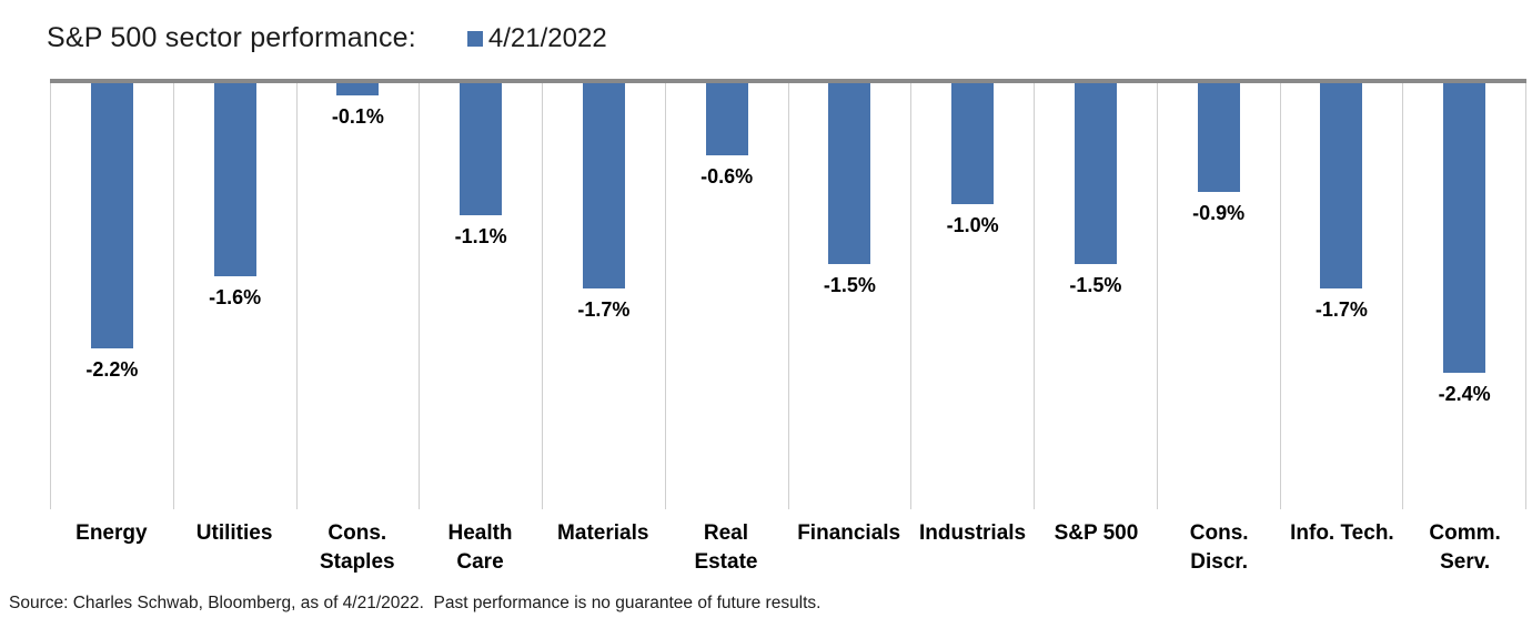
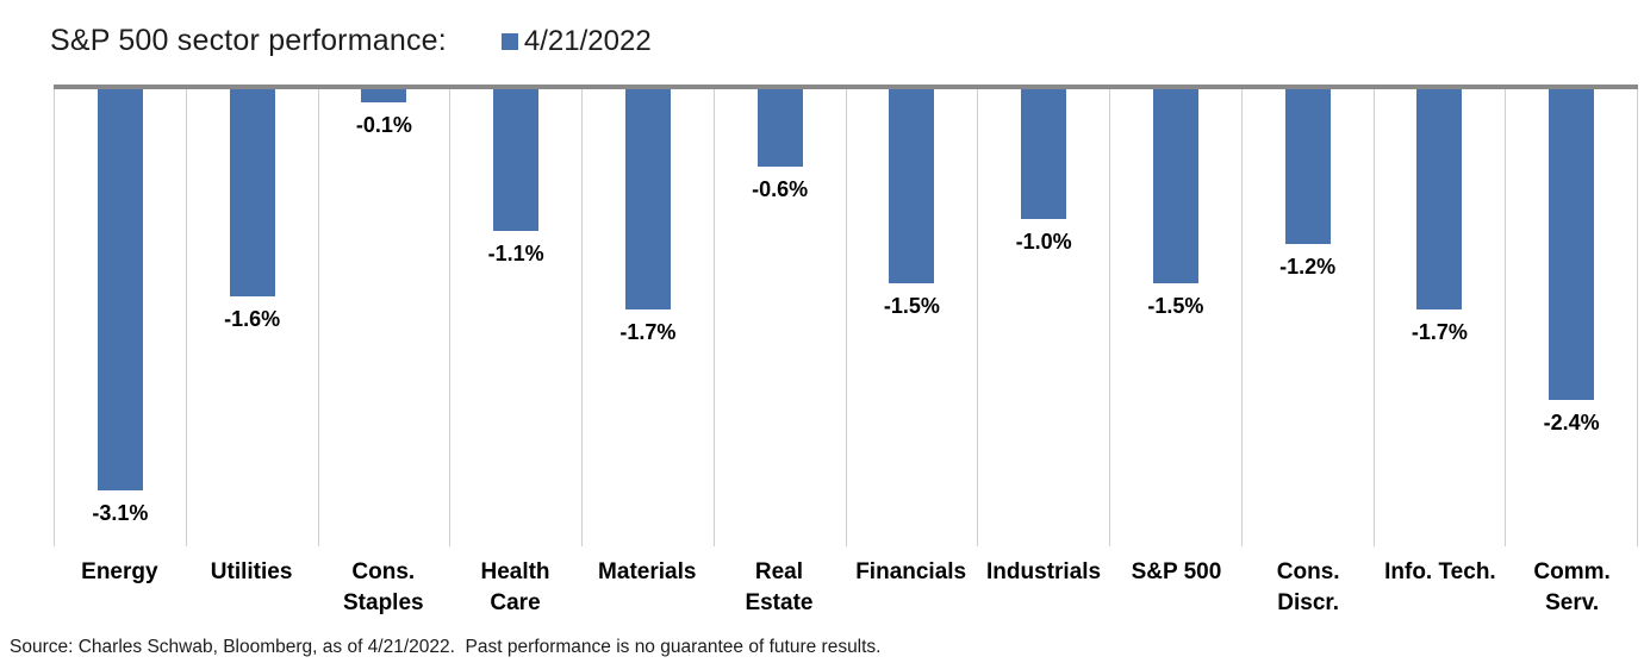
Energy: -2.2% -> -3.1%
Cons. Discr.: -0.9% -> -1.2%
